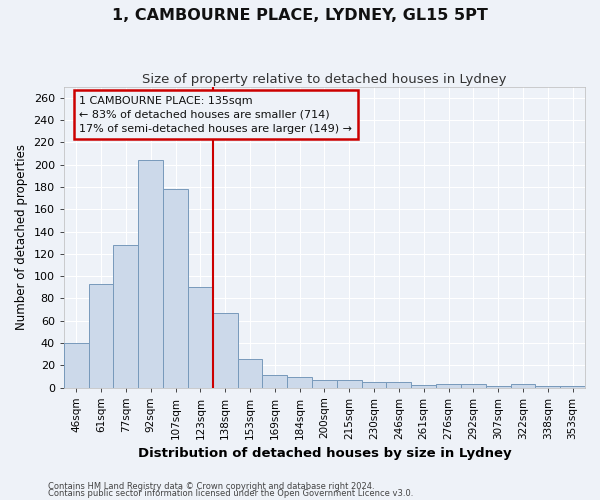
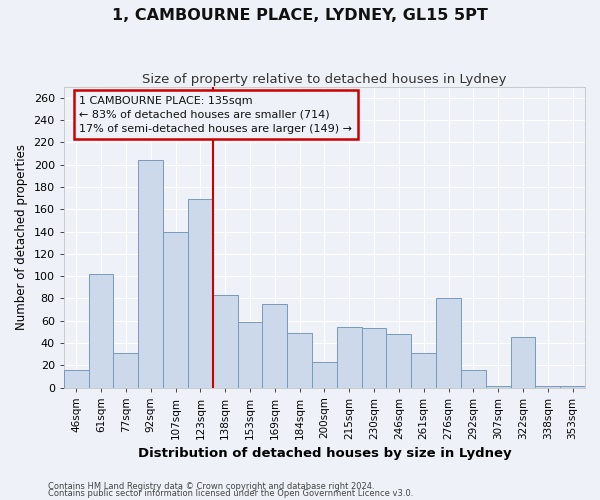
46sqm: 40 -> 16
61sqm: 93 -> 102
77sqm: 128 -> 31
107sqm: 178 -> 140
123sqm: 90 -> 169
138sqm: 67 -> 83
153sqm: 26 -> 59
169sqm: 11 -> 75
184sqm: 9 -> 49
200sqm: 7 -> 23
215sqm: 7 -> 54
230sqm: 5 -> 53
246sqm: 5 -> 48
261sqm: 2 -> 31
276sqm: 3 -> 80
292sqm: 3 -> 16
322sqm: 3 -> 45
